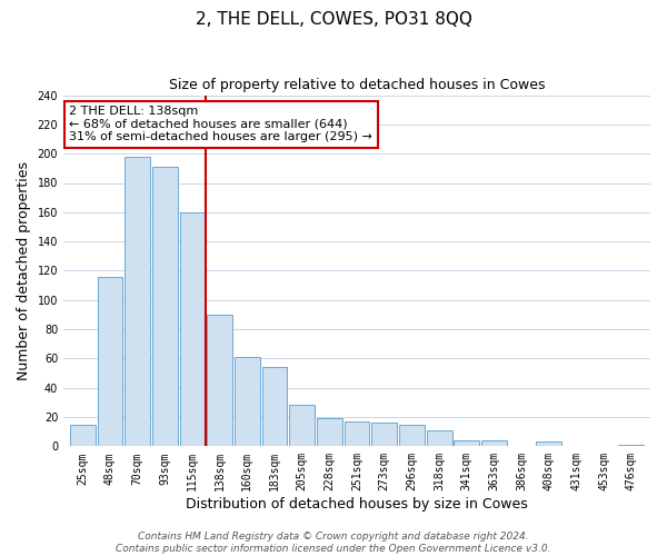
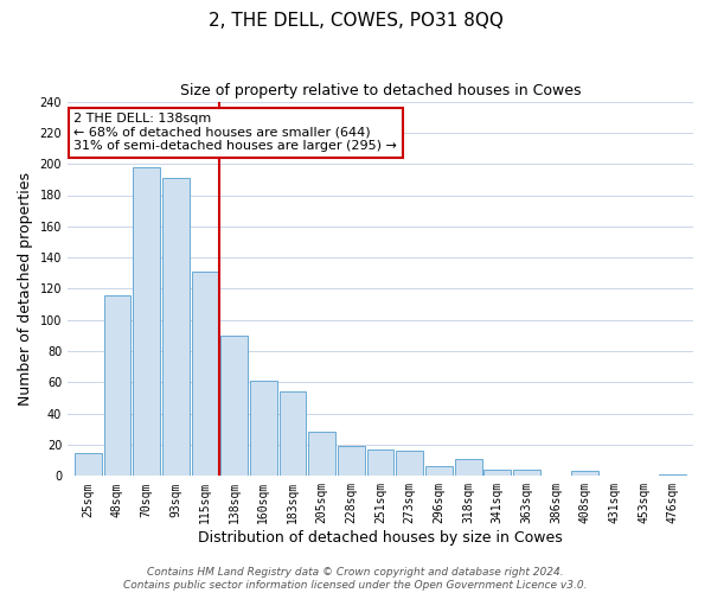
115sqm: 160 -> 131
296sqm: 15 -> 6
